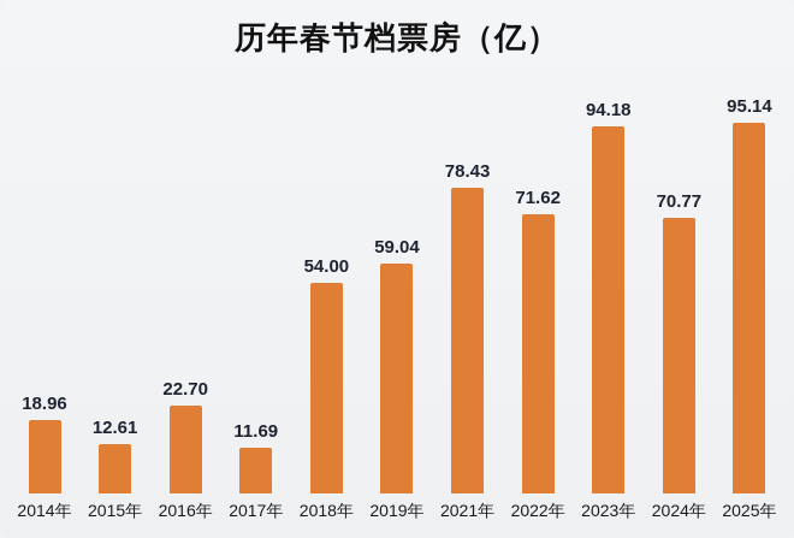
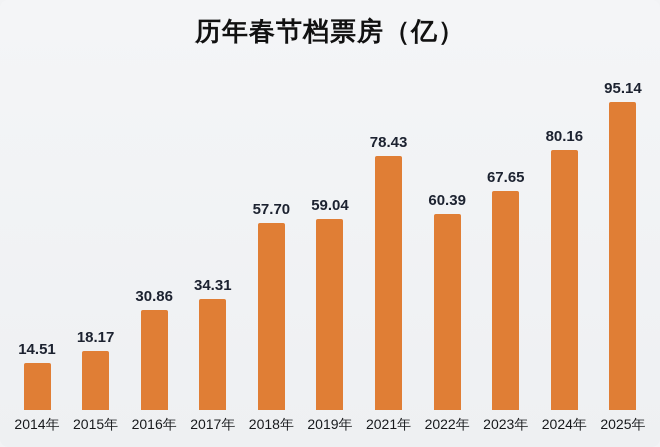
2014年: 18.96 -> 14.51
2015年: 12.61 -> 18.17
2016年: 22.70 -> 30.86
2017年: 11.69 -> 34.31
2018年: 54.00 -> 57.70
2022年: 71.62 -> 60.39
2023年: 94.18 -> 67.65
2024年: 70.77 -> 80.16
